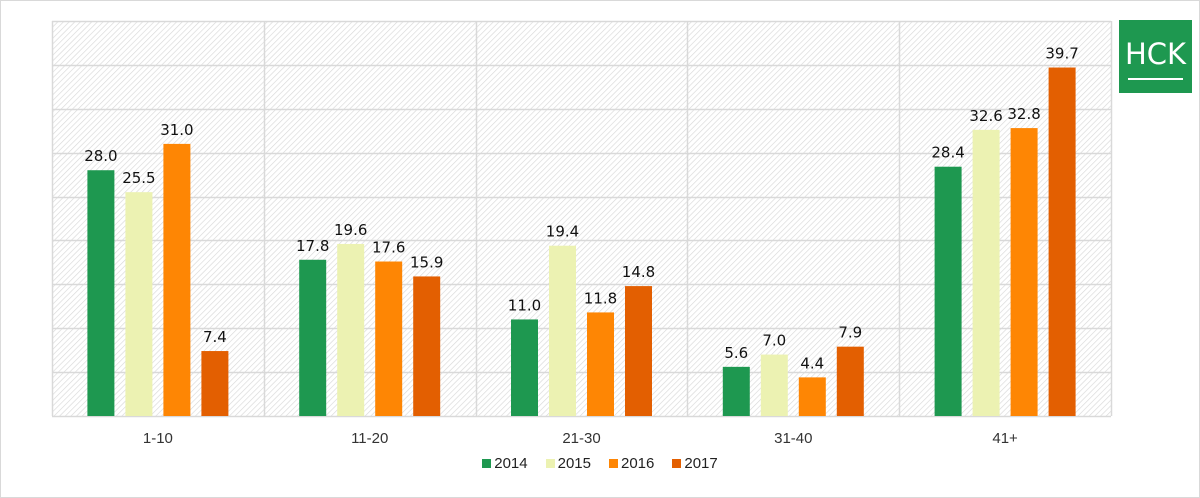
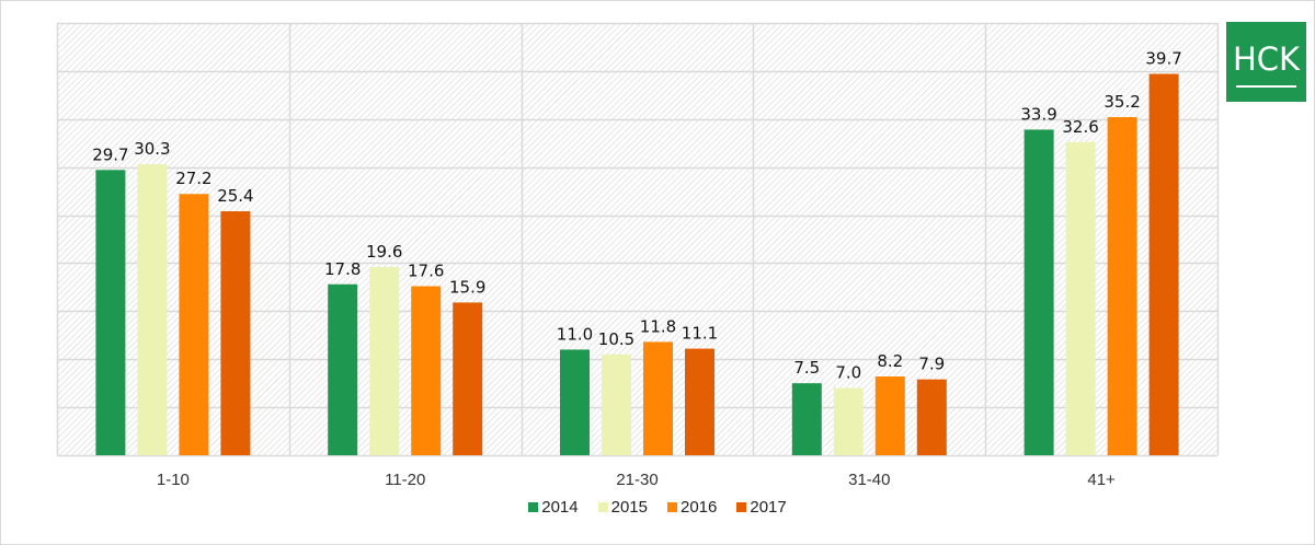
2014/1-10: 28.0 -> 29.7
2015/1-10: 25.5 -> 30.3
2016/1-10: 31.0 -> 27.2
2017/1-10: 7.4 -> 25.4
2015/21-30: 19.4 -> 10.5
2017/21-30: 14.8 -> 11.1
2014/31-40: 5.6 -> 7.5
2016/31-40: 4.4 -> 8.2
2014/41+: 28.4 -> 33.9
2016/41+: 32.8 -> 35.2
